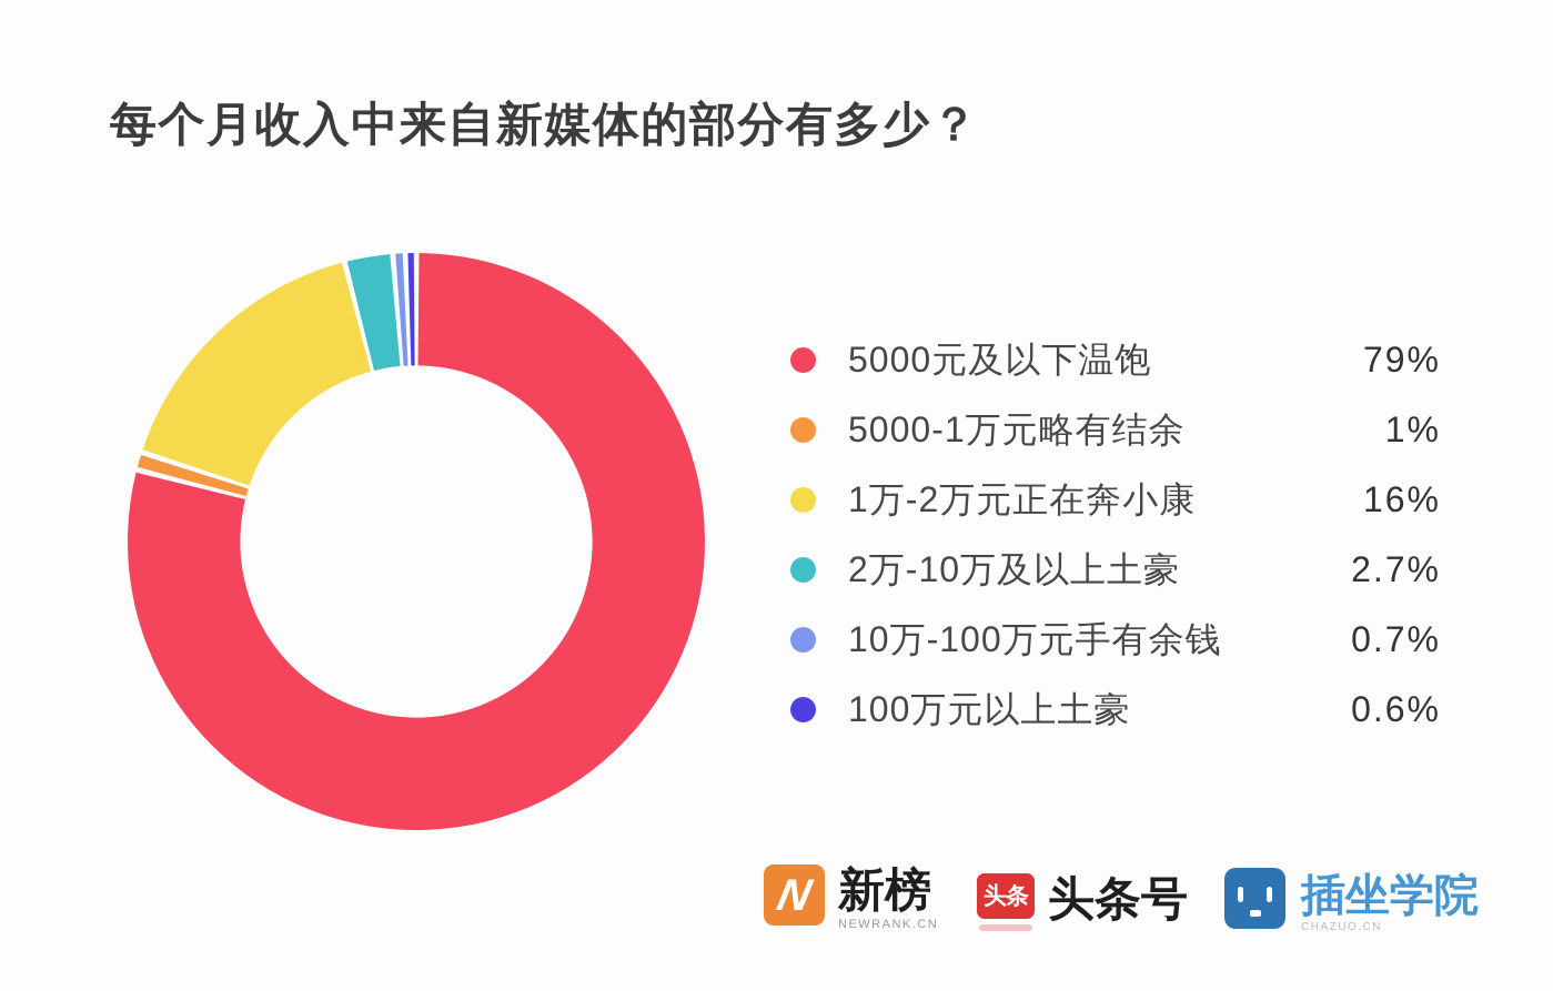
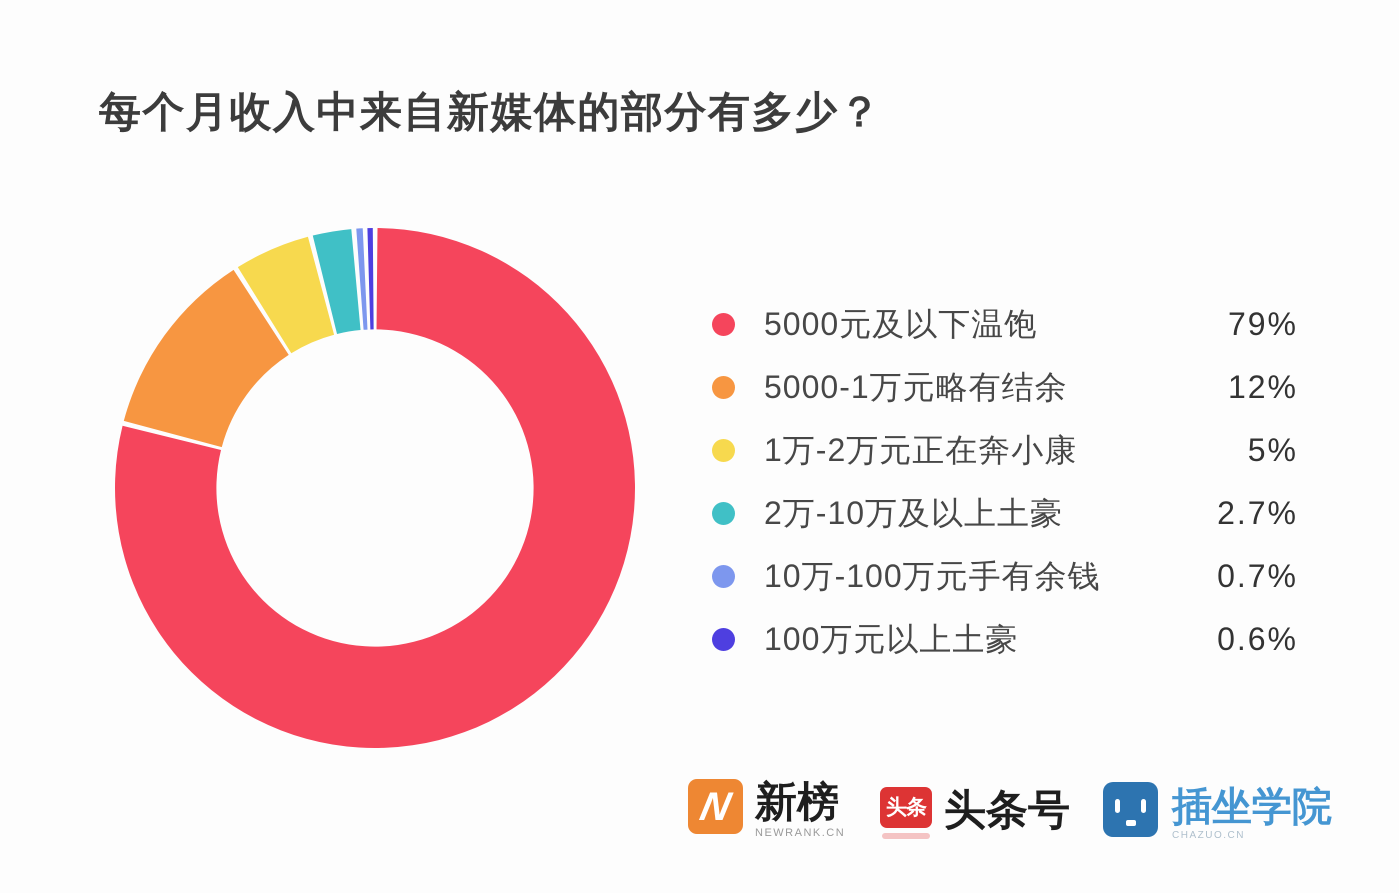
5000-1万元略有结余: 1% -> 12%
1万-2万元正在奔小康: 16% -> 5%
